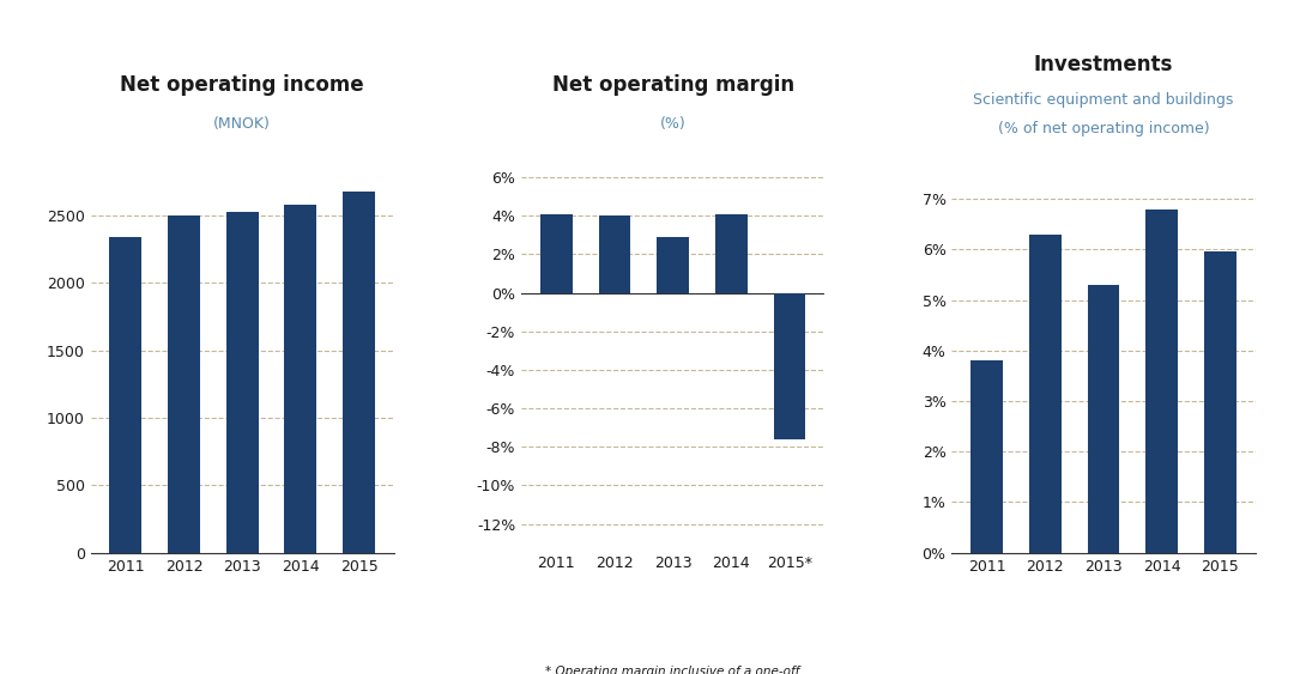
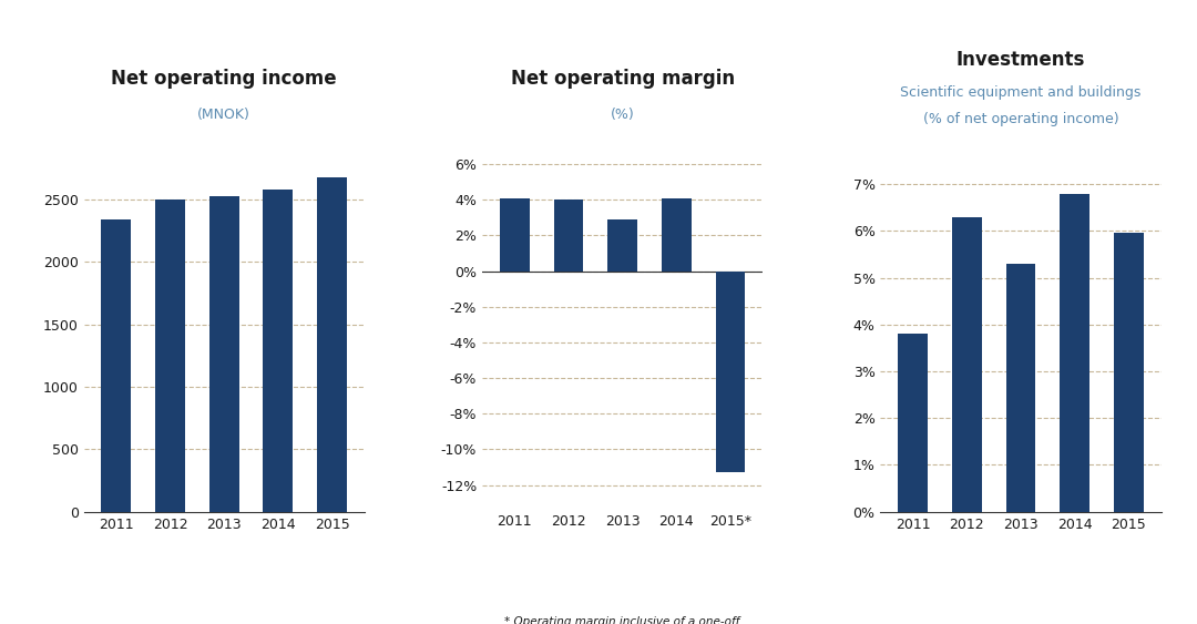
2015*: -7.6% -> -11.3%
